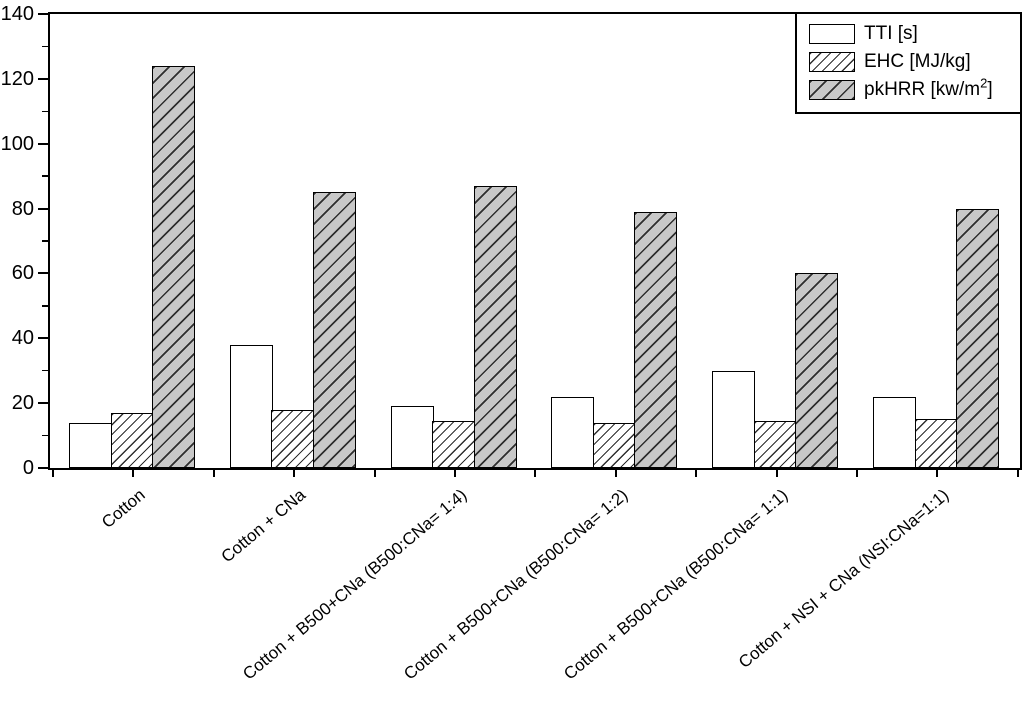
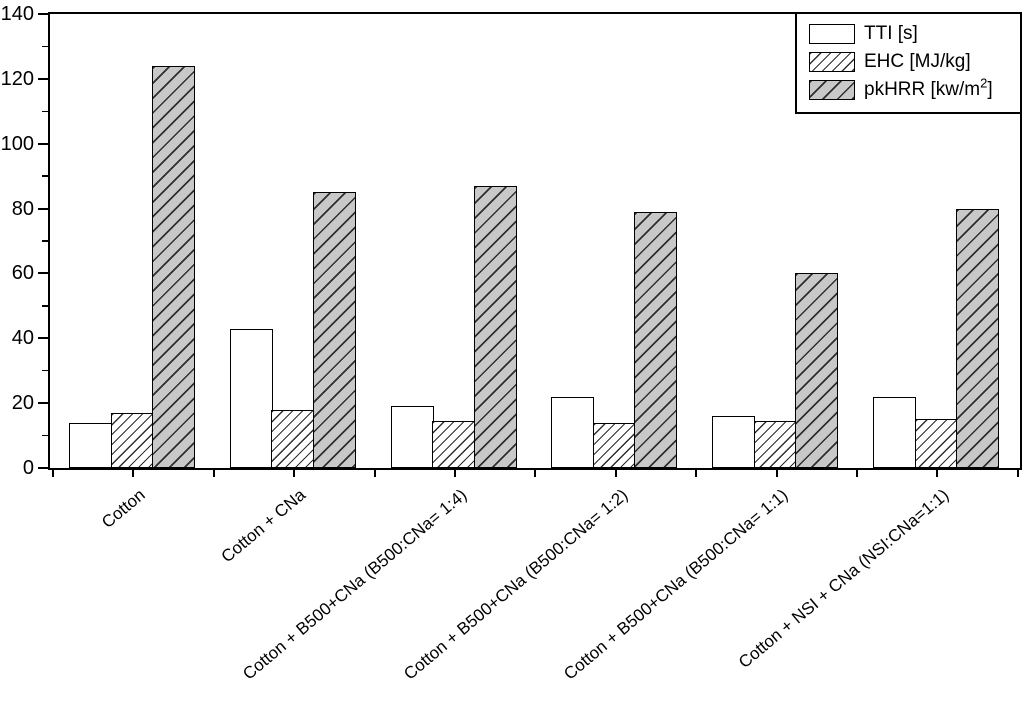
TTI [s]/Cotton + CNa: 38 -> 43
TTI [s]/Cotton + B500+CNa (B500:CNa= 1:1): 30 -> 16
